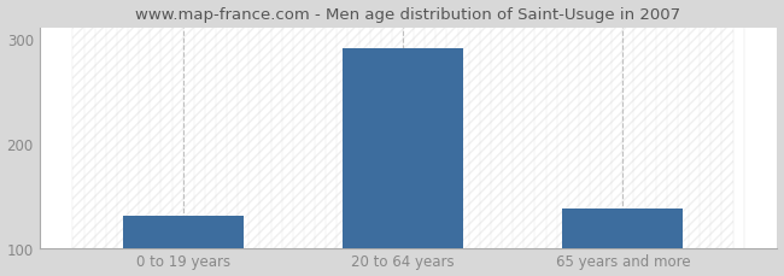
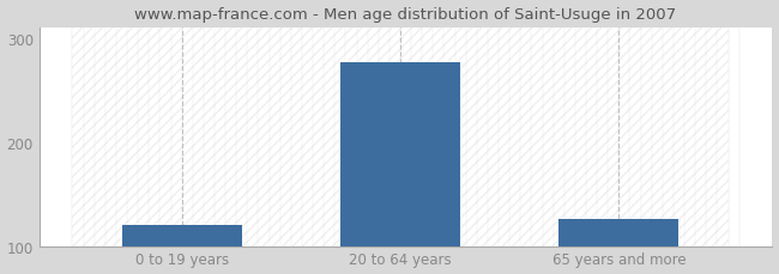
0 to 19 years: 130 -> 120
20 to 64 years: 290 -> 276
65 years and more: 138 -> 126
